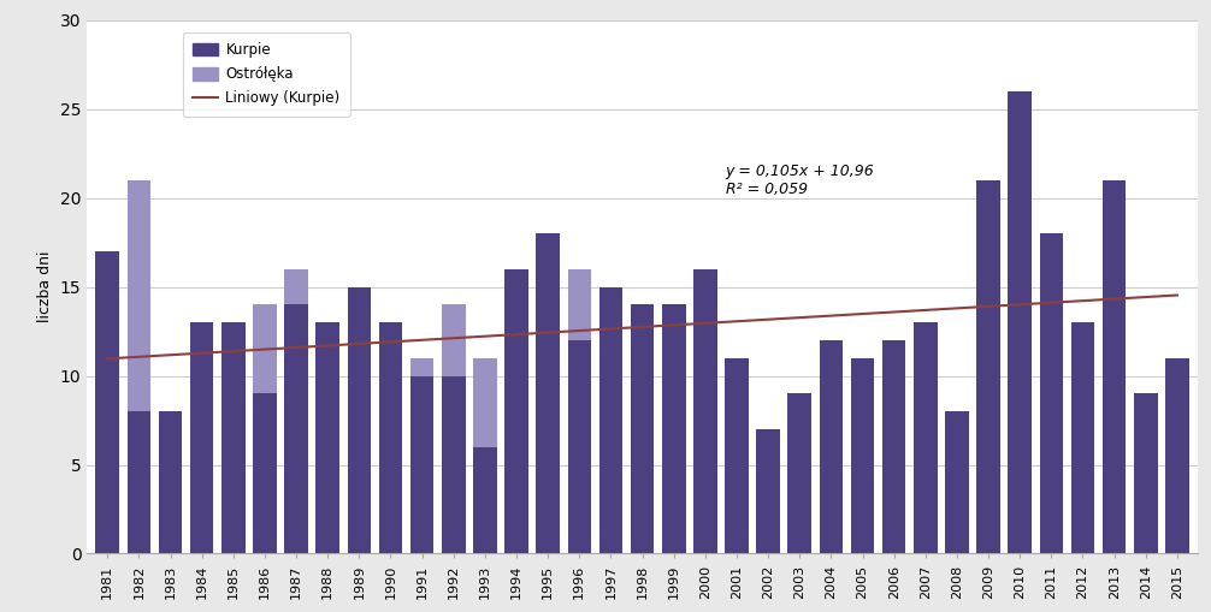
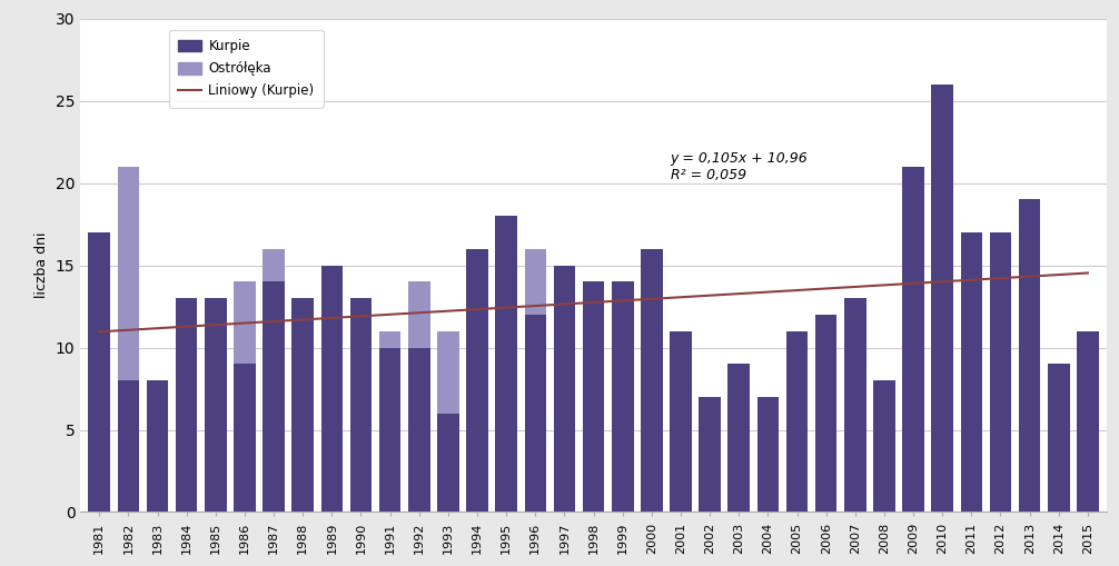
Kurpie/2004: 12 -> 7
Kurpie/2011: 18 -> 17
Kurpie/2012: 13 -> 17
Kurpie/2013: 21 -> 19
